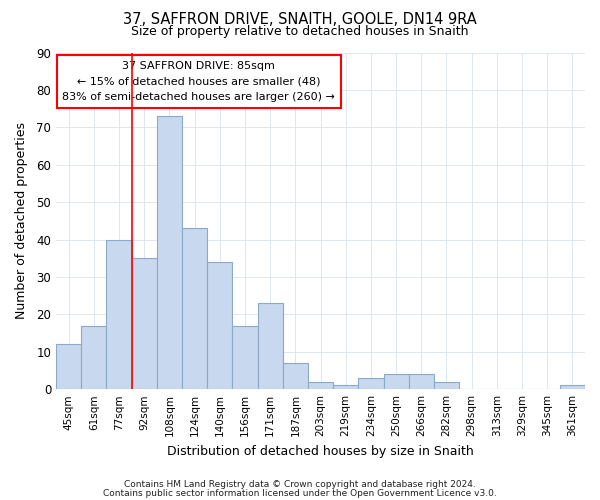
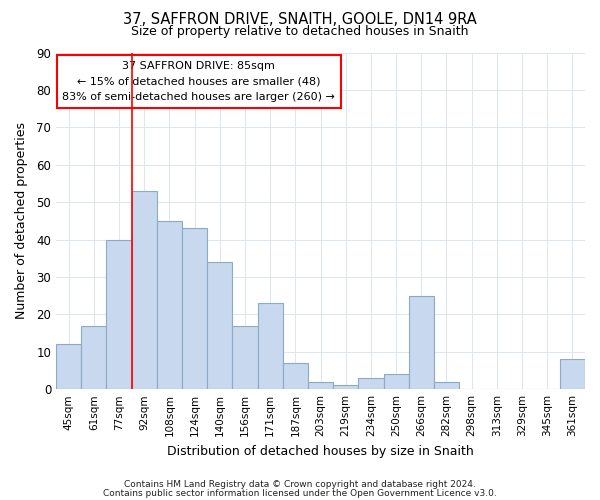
92sqm: 35 -> 53
108sqm: 73 -> 45
266sqm: 4 -> 25
361sqm: 1 -> 8
